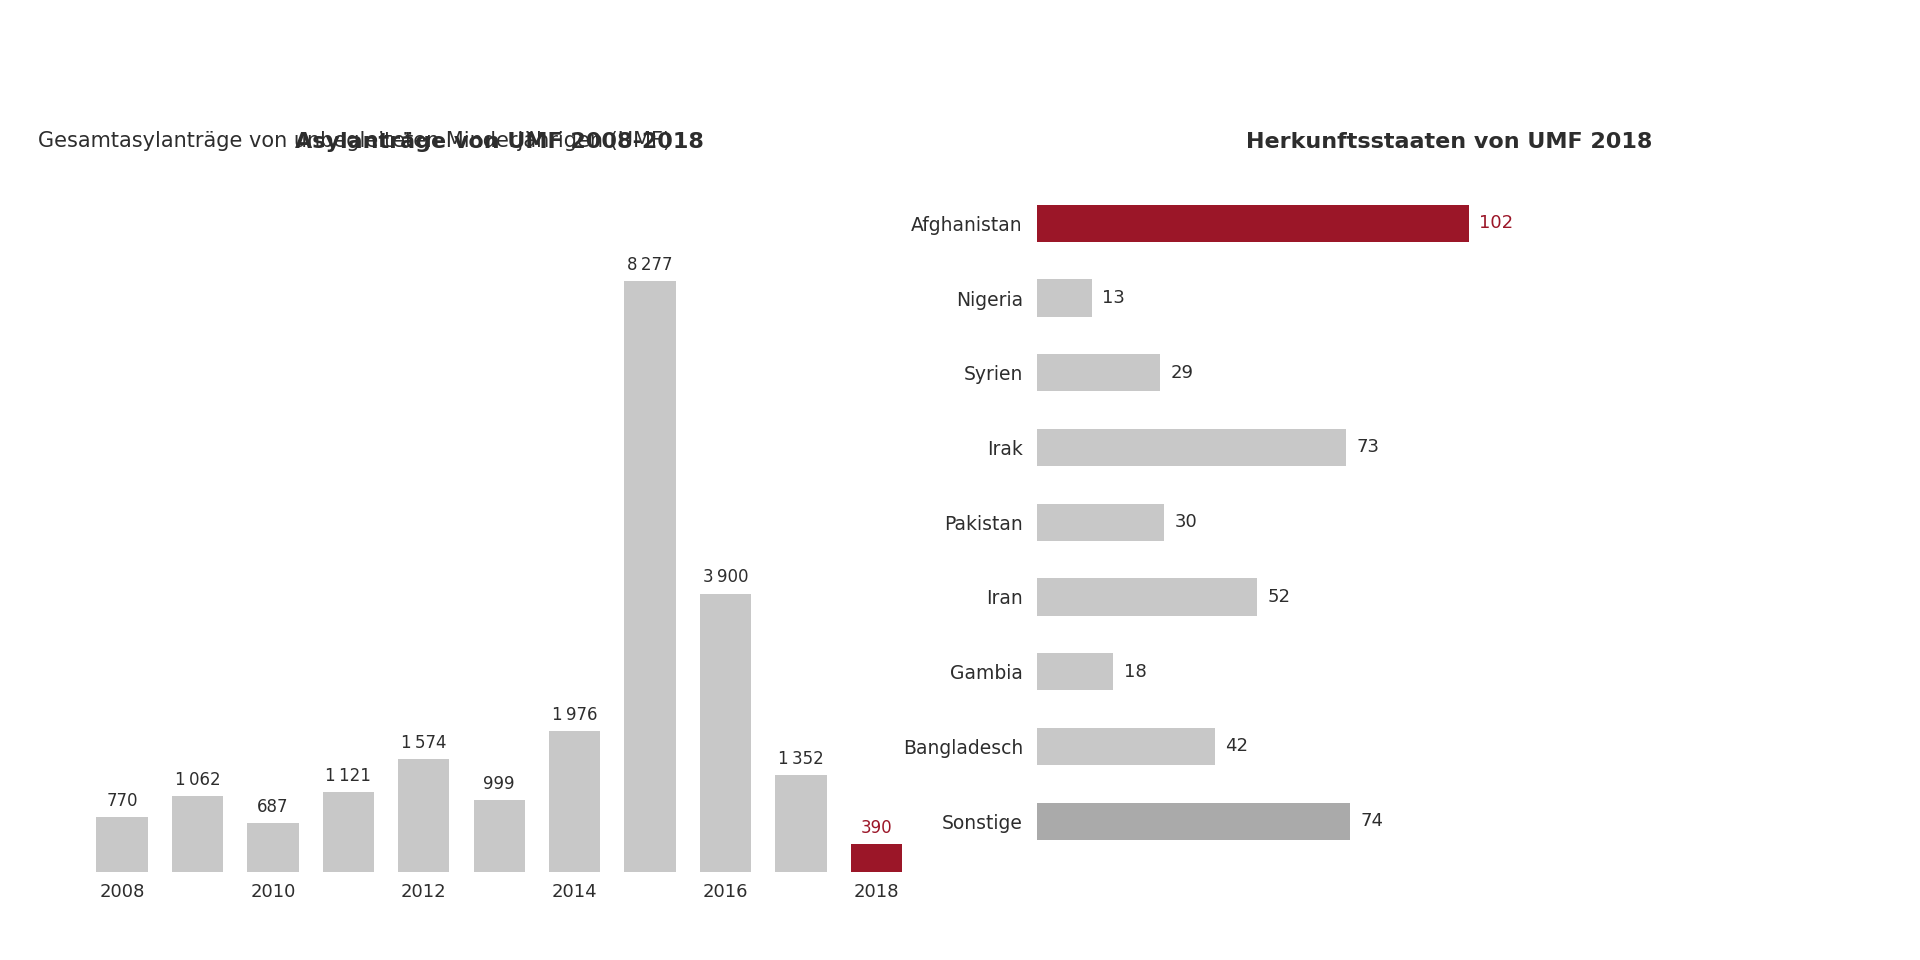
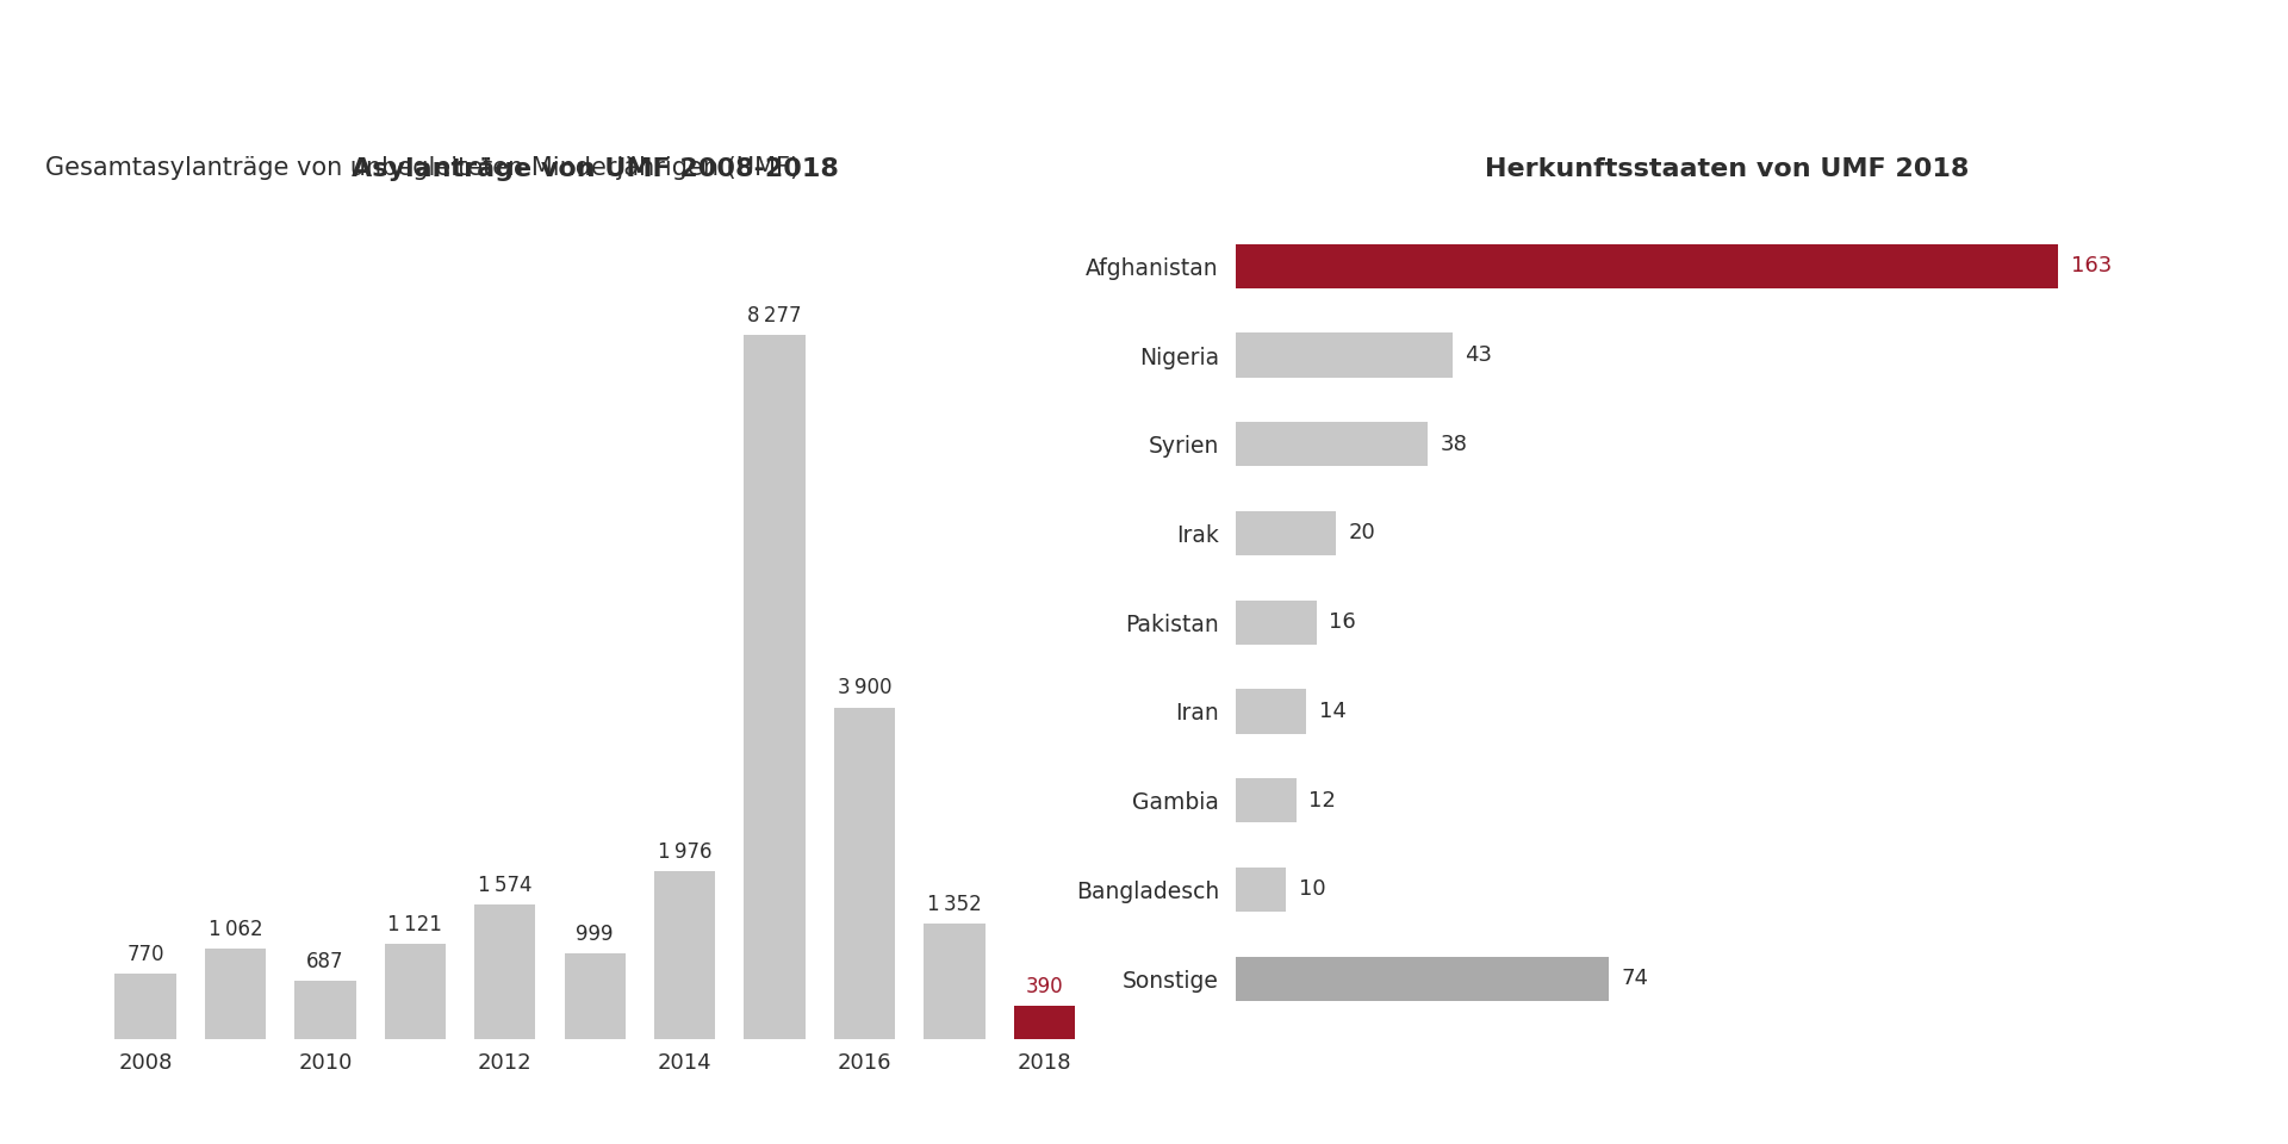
Herkunftsstaaten von UMF 2018/Afghanistan: 102 -> 163
Herkunftsstaaten von UMF 2018/Nigeria: 13 -> 43
Herkunftsstaaten von UMF 2018/Syrien: 29 -> 38
Herkunftsstaaten von UMF 2018/Irak: 73 -> 20
Herkunftsstaaten von UMF 2018/Pakistan: 30 -> 16
Herkunftsstaaten von UMF 2018/Iran: 52 -> 14
Herkunftsstaaten von UMF 2018/Gambia: 18 -> 12
Herkunftsstaaten von UMF 2018/Bangladesch: 42 -> 10
